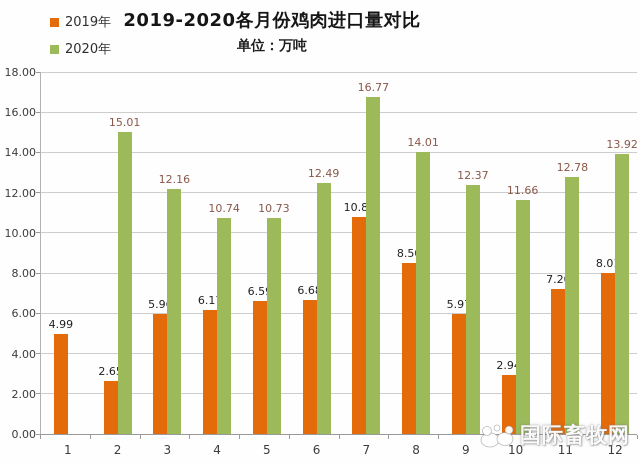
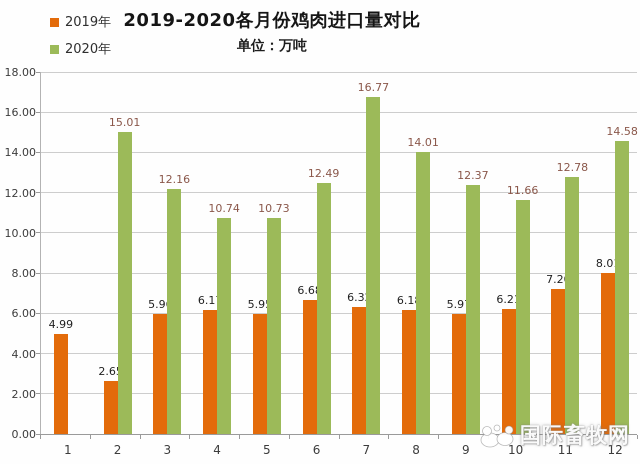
2019年/5: 6.59 -> 5.95
2019年/7: 10.80 -> 6.32
2019年/8: 8.50 -> 6.18
2019年/10: 2.94 -> 6.21
2020年/12: 13.92 -> 14.58
